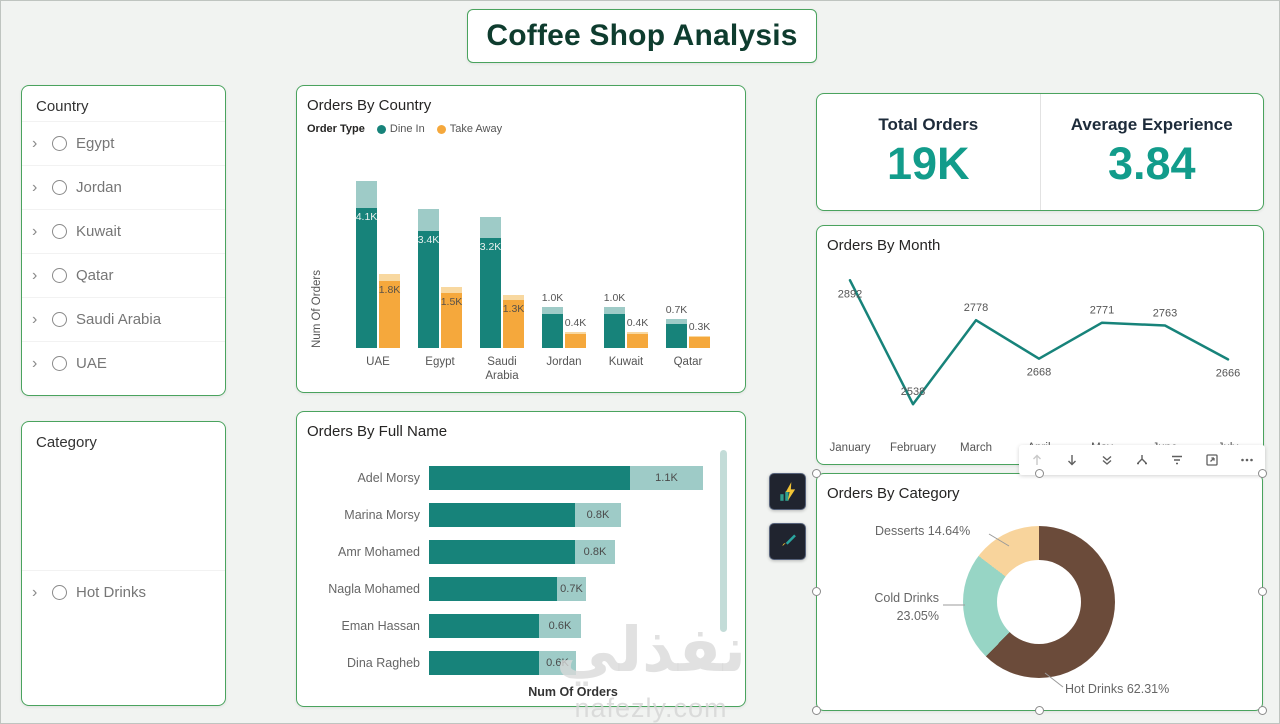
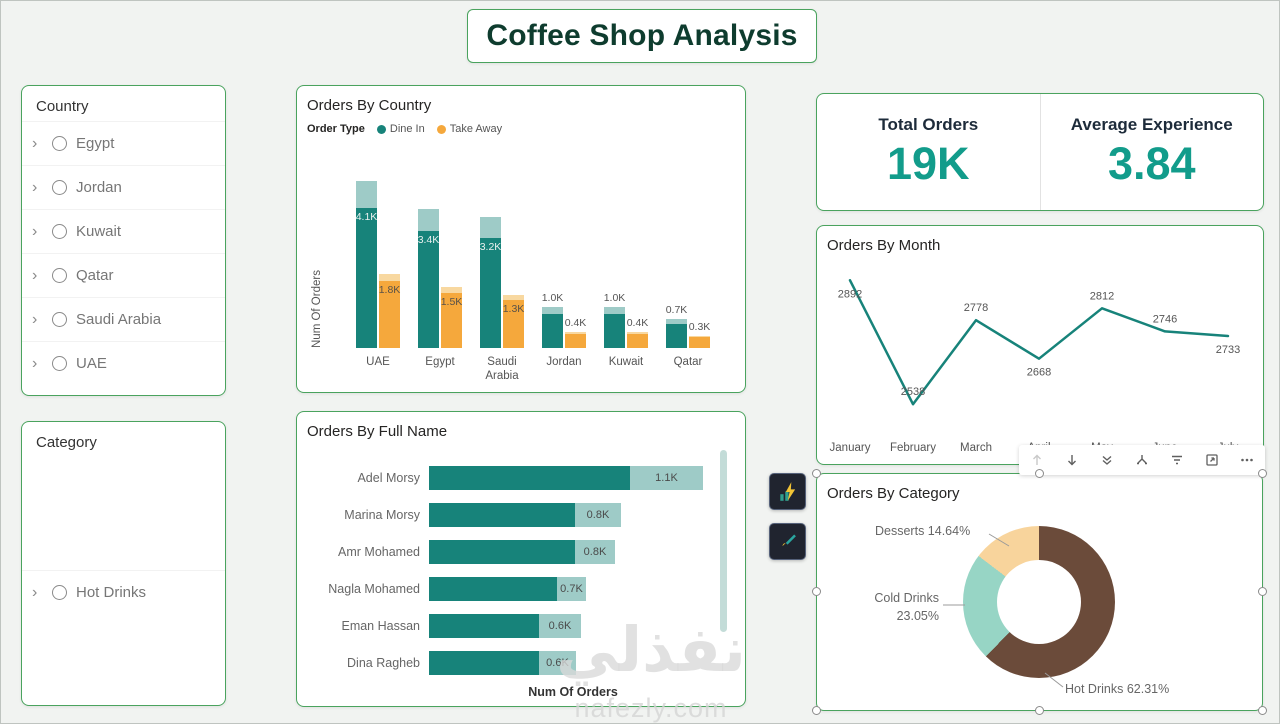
Orders By Month/May: 2771 -> 2812
Orders By Month/June: 2763 -> 2746
Orders By Month/July: 2666 -> 2733
